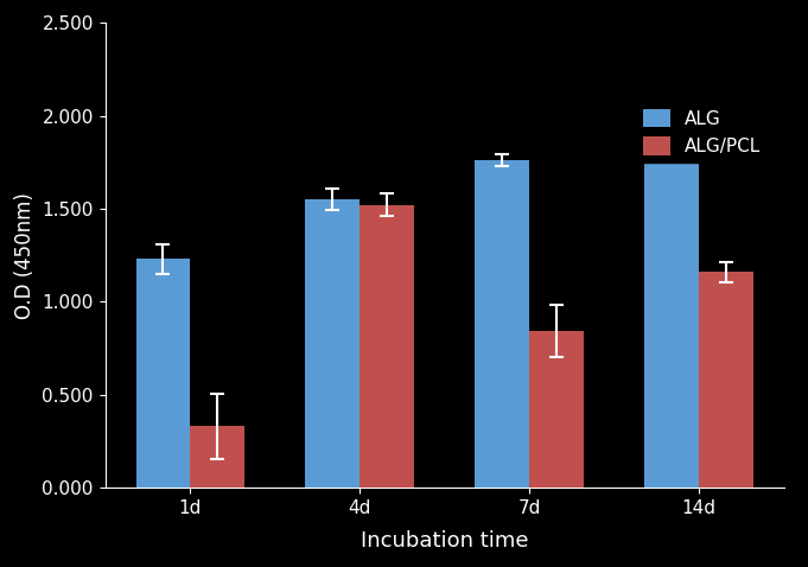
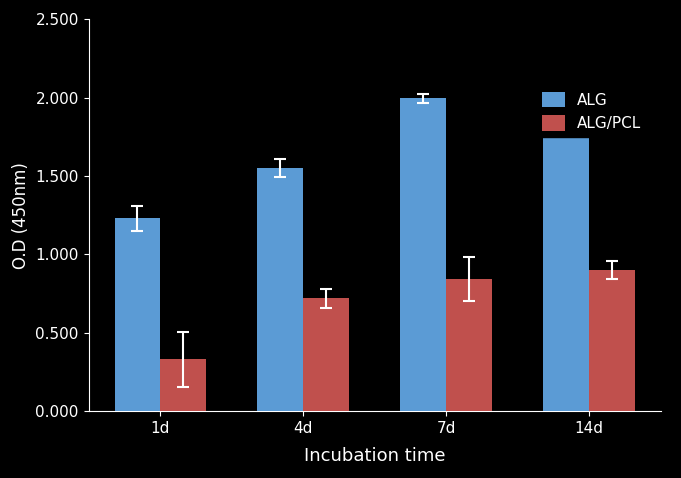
ALG/PCL/4d: 1.52 -> 0.72
ALG/7d: 1.76 -> 2.00
ALG/PCL/14d: 1.16 -> 0.90
